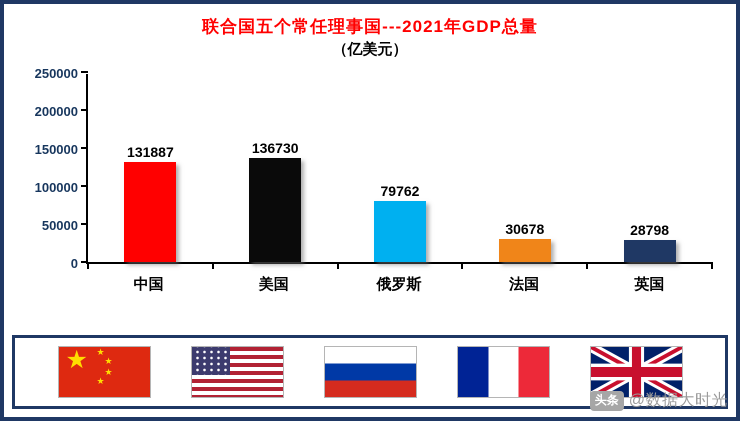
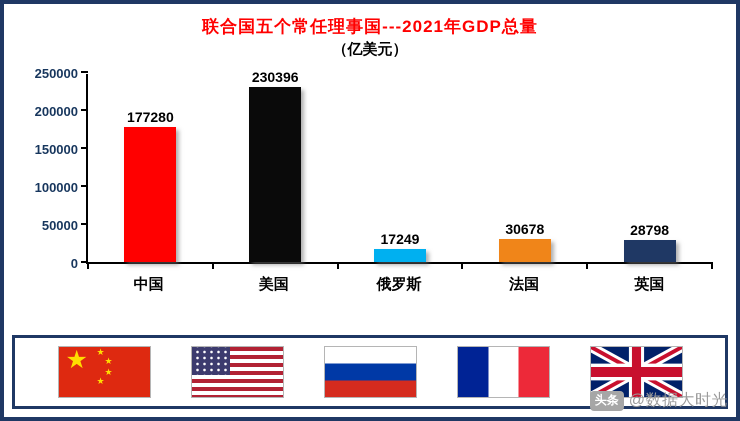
中国: 131887 -> 177280
美国: 136730 -> 230396
俄罗斯: 79762 -> 17249
